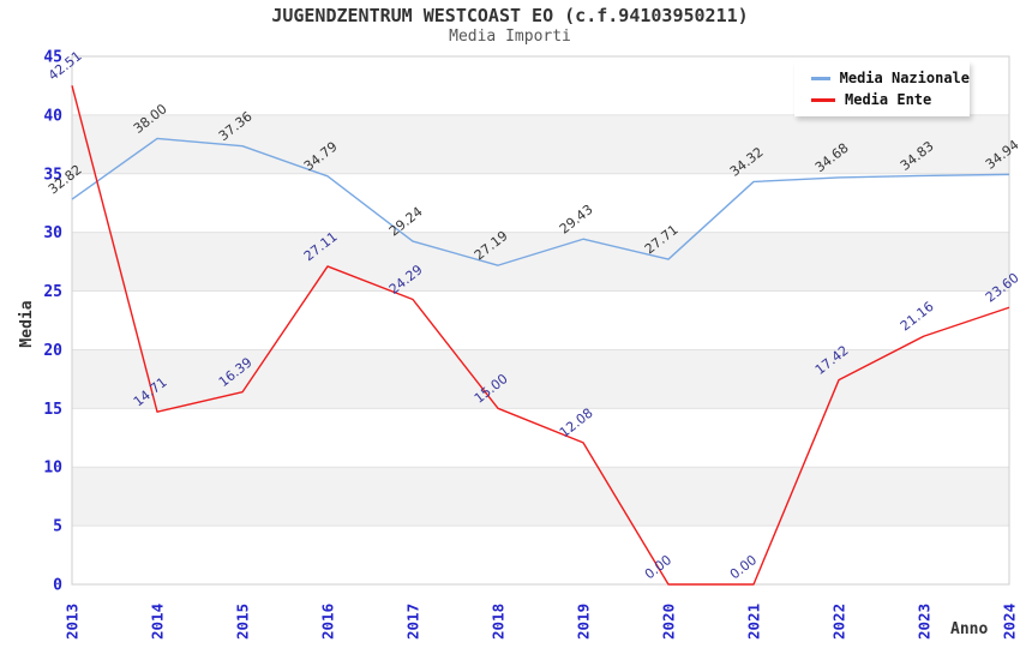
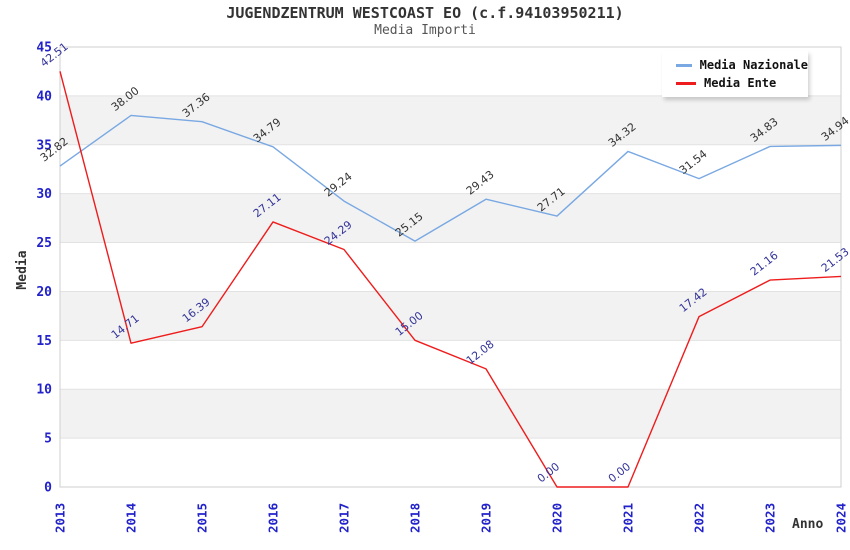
Media Nazionale/2018: 27.19 -> 25.15
Media Nazionale/2022: 34.68 -> 31.54
Media Ente/2024: 23.60 -> 21.53
